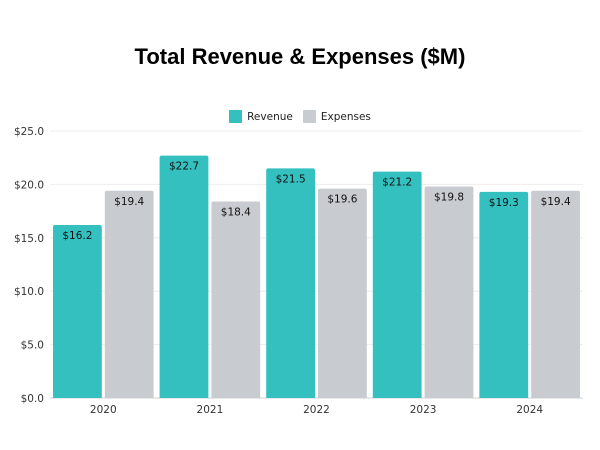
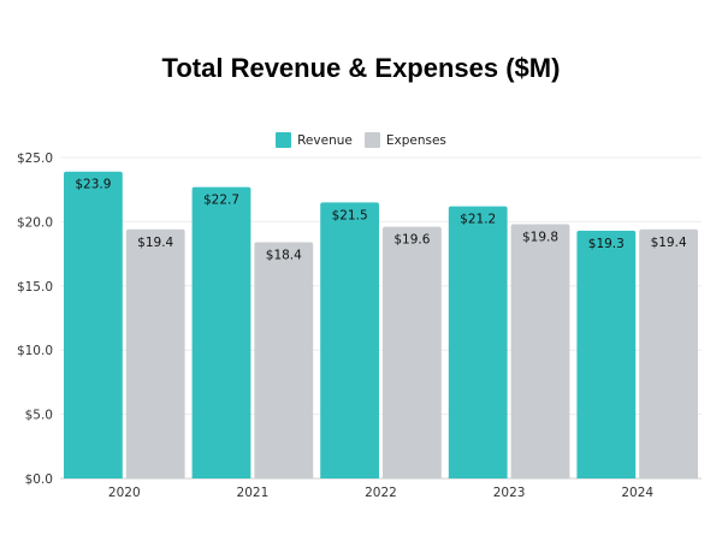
Revenue/2020: $16.2 -> $23.9
